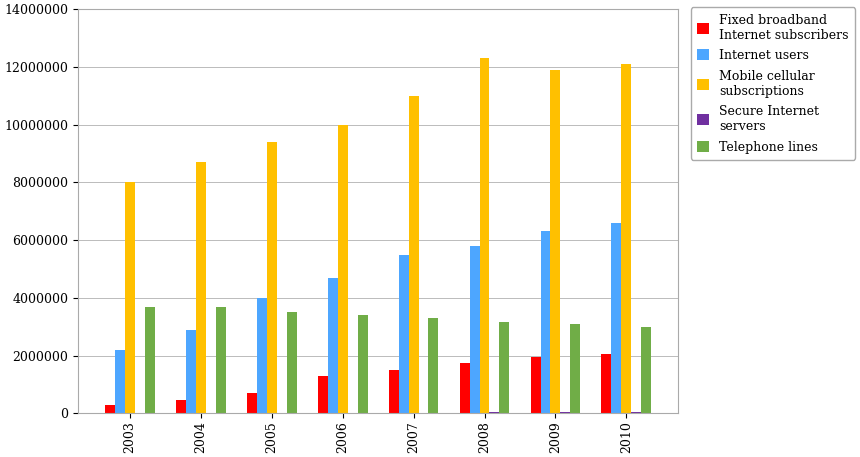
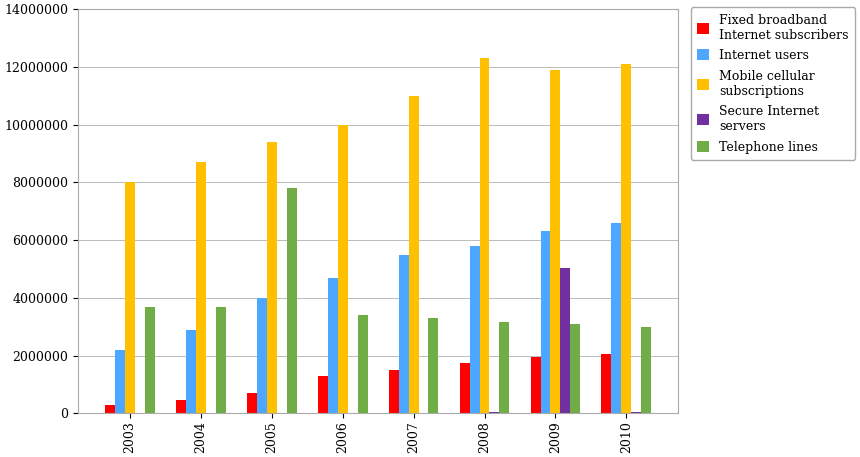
Telephone lines/2005: 3500000 -> 7800000
Secure Internet servers/2009: 40000 -> 5050000
